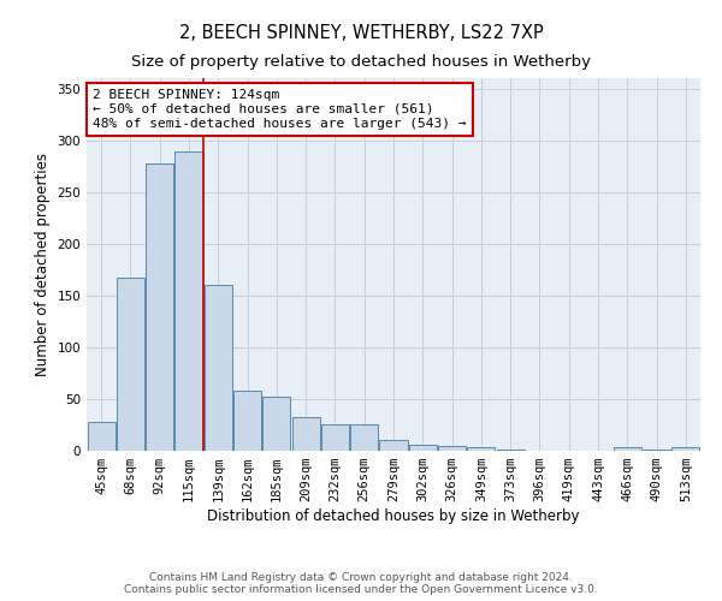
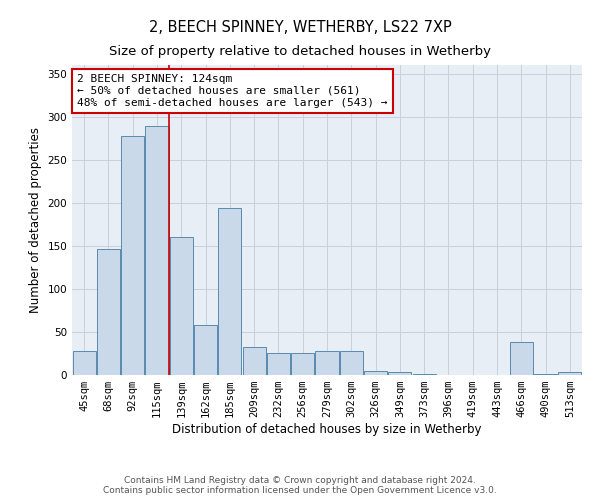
68sqm: 167 -> 146
185sqm: 52 -> 194
279sqm: 10 -> 28
302sqm: 6 -> 28
466sqm: 4 -> 38
